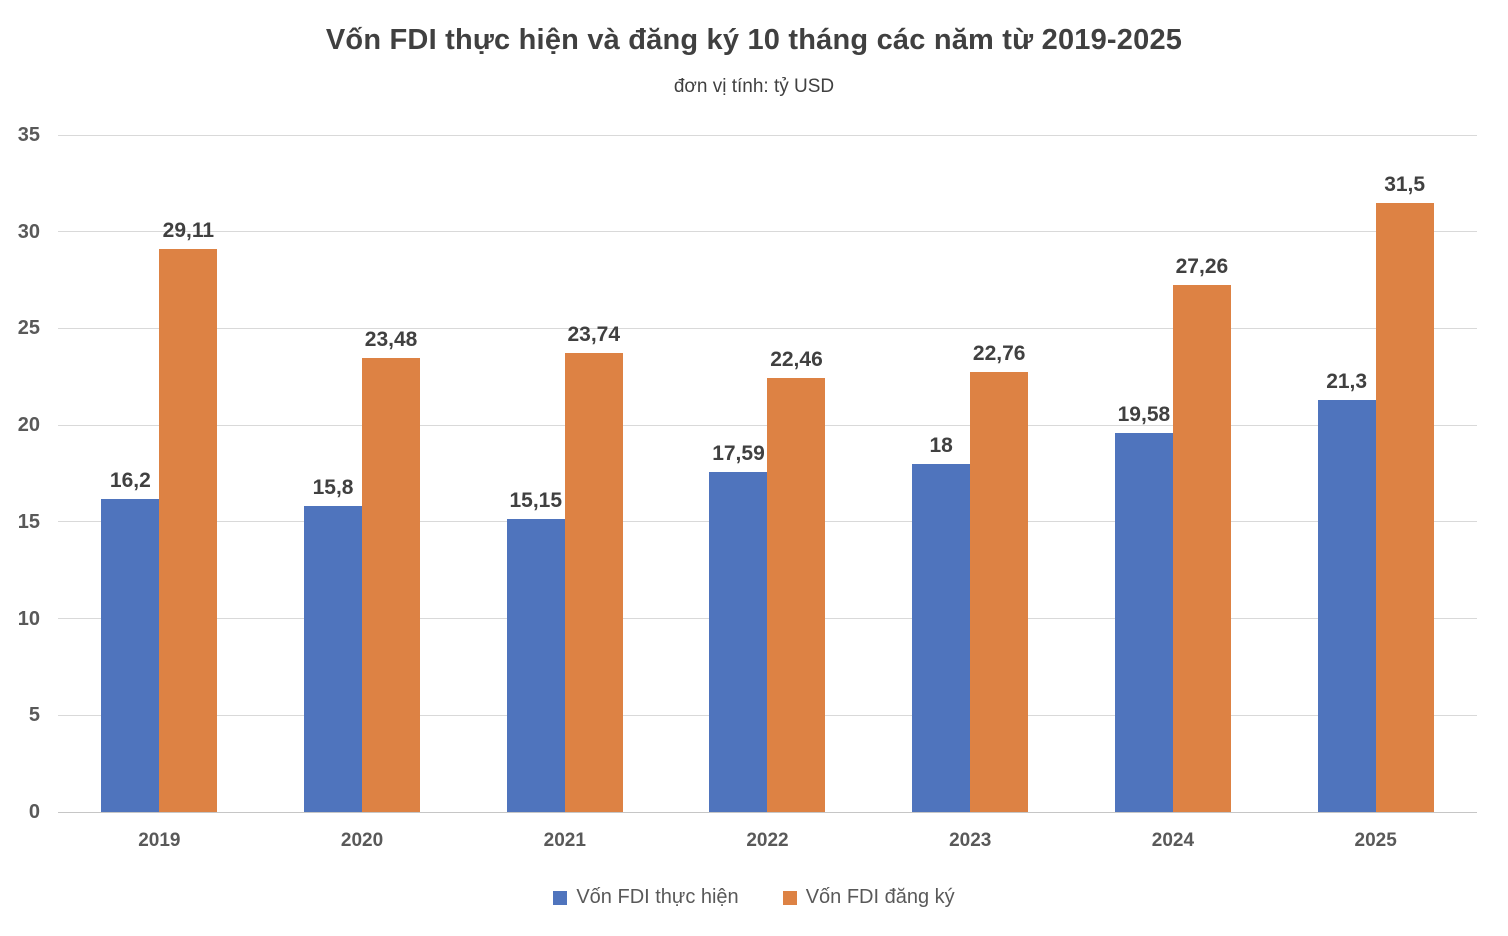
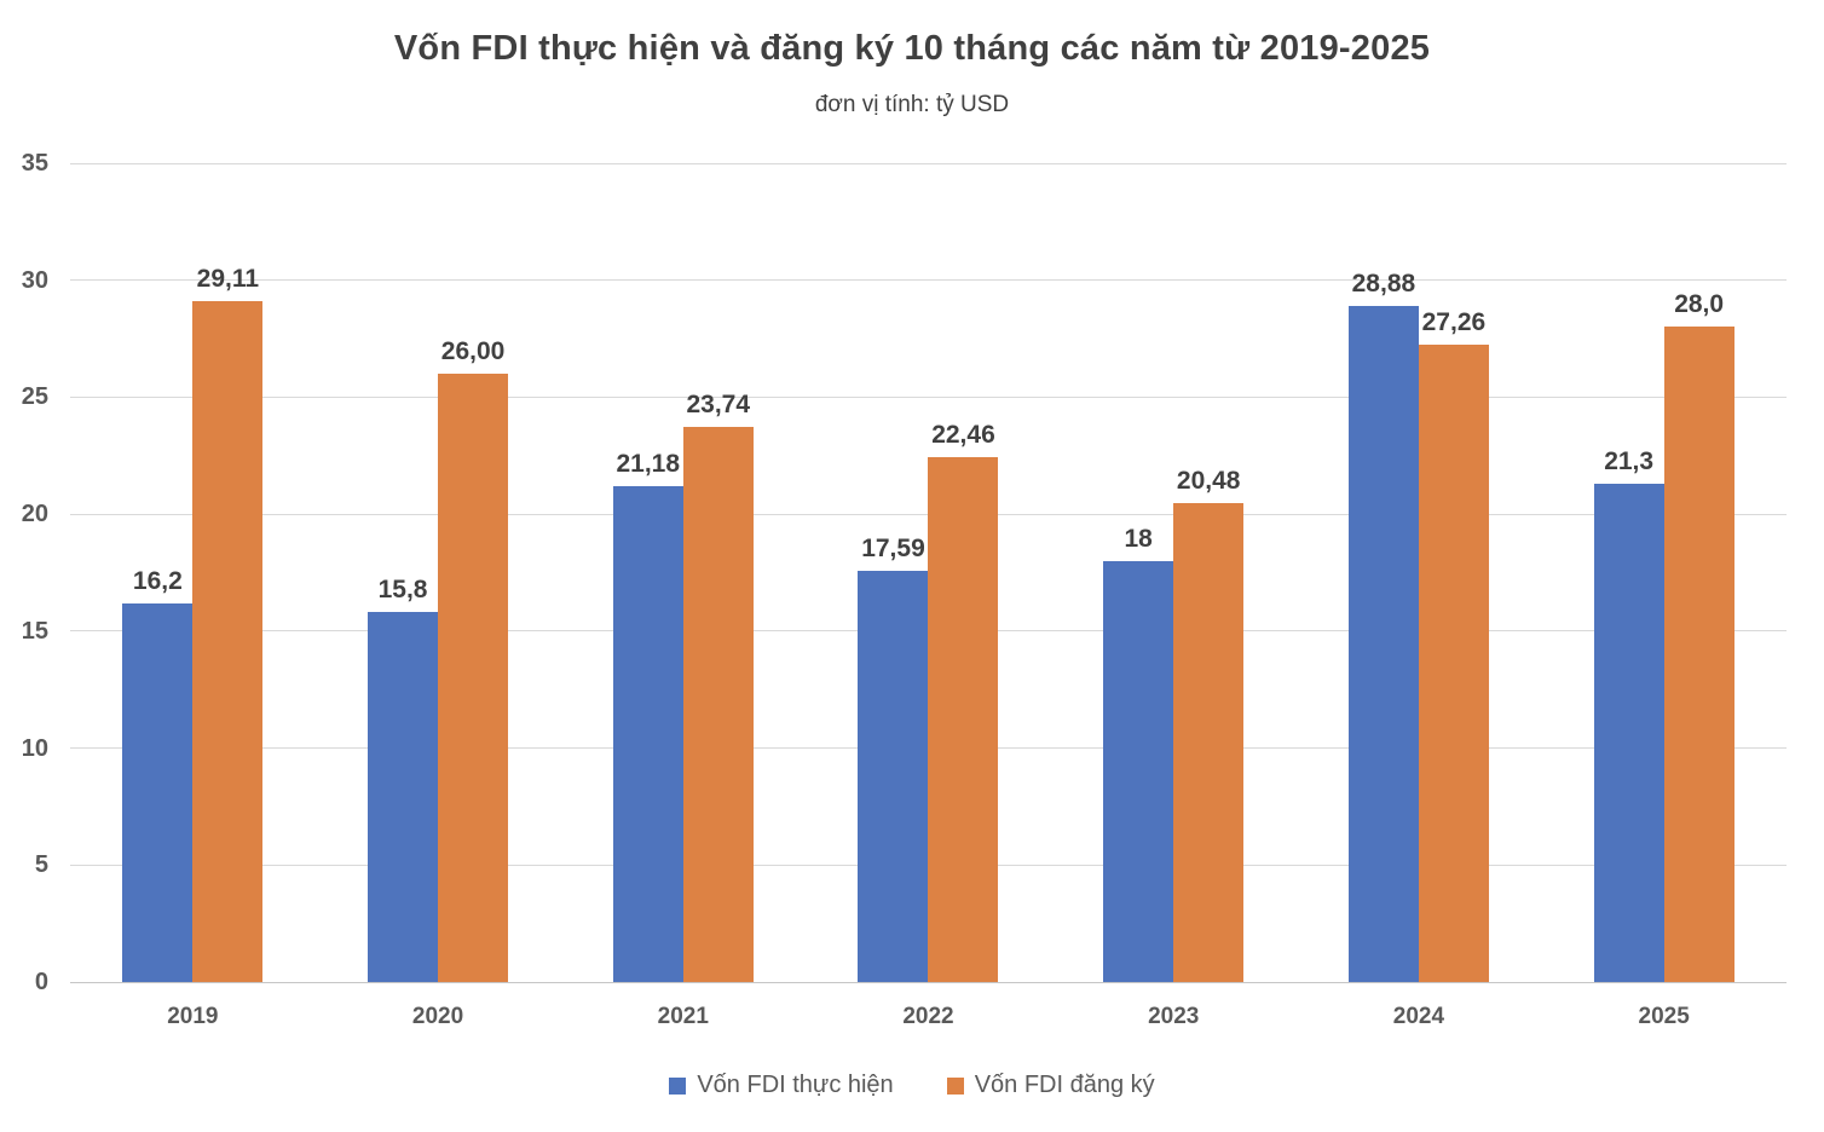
Vốn FDI đăng ký/2020: 23,48 -> 26,00
Vốn FDI thực hiện/2021: 15,15 -> 21,18
Vốn FDI đăng ký/2023: 22,76 -> 20,48
Vốn FDI thực hiện/2024: 19,58 -> 28,88
Vốn FDI đăng ký/2025: 31,5 -> 28,0
